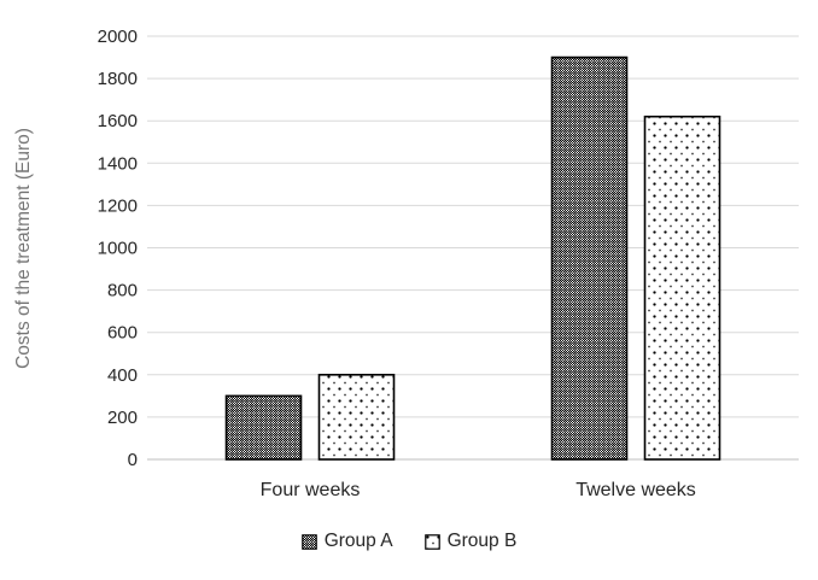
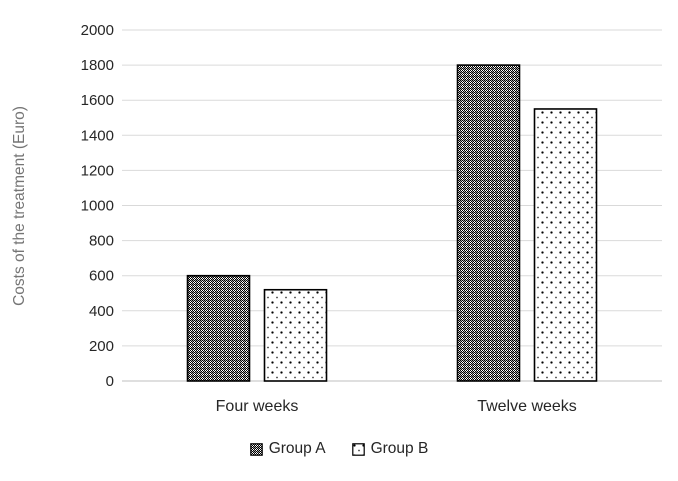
Group A/Four weeks: 300 -> 600
Group B/Four weeks: 400 -> 520
Group A/Twelve weeks: 1900 -> 1800
Group B/Twelve weeks: 1620 -> 1550
